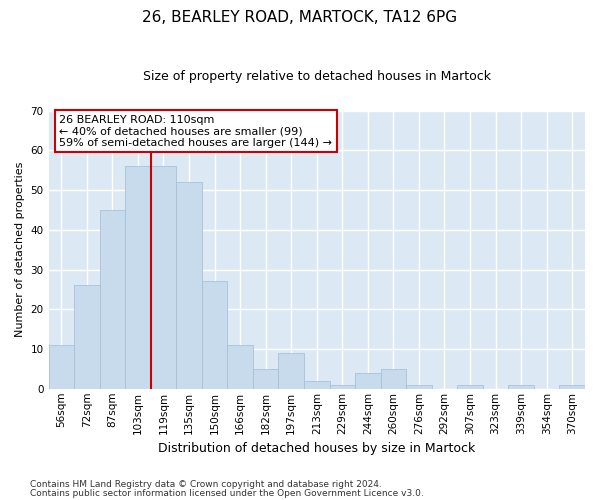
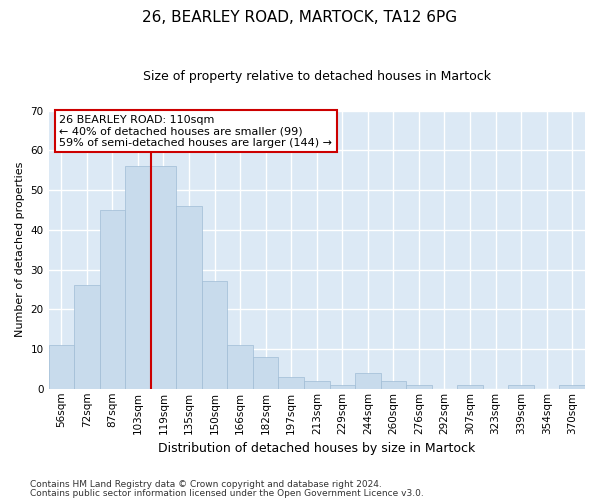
135sqm: 52 -> 46
182sqm: 5 -> 8
197sqm: 9 -> 3
260sqm: 5 -> 2
